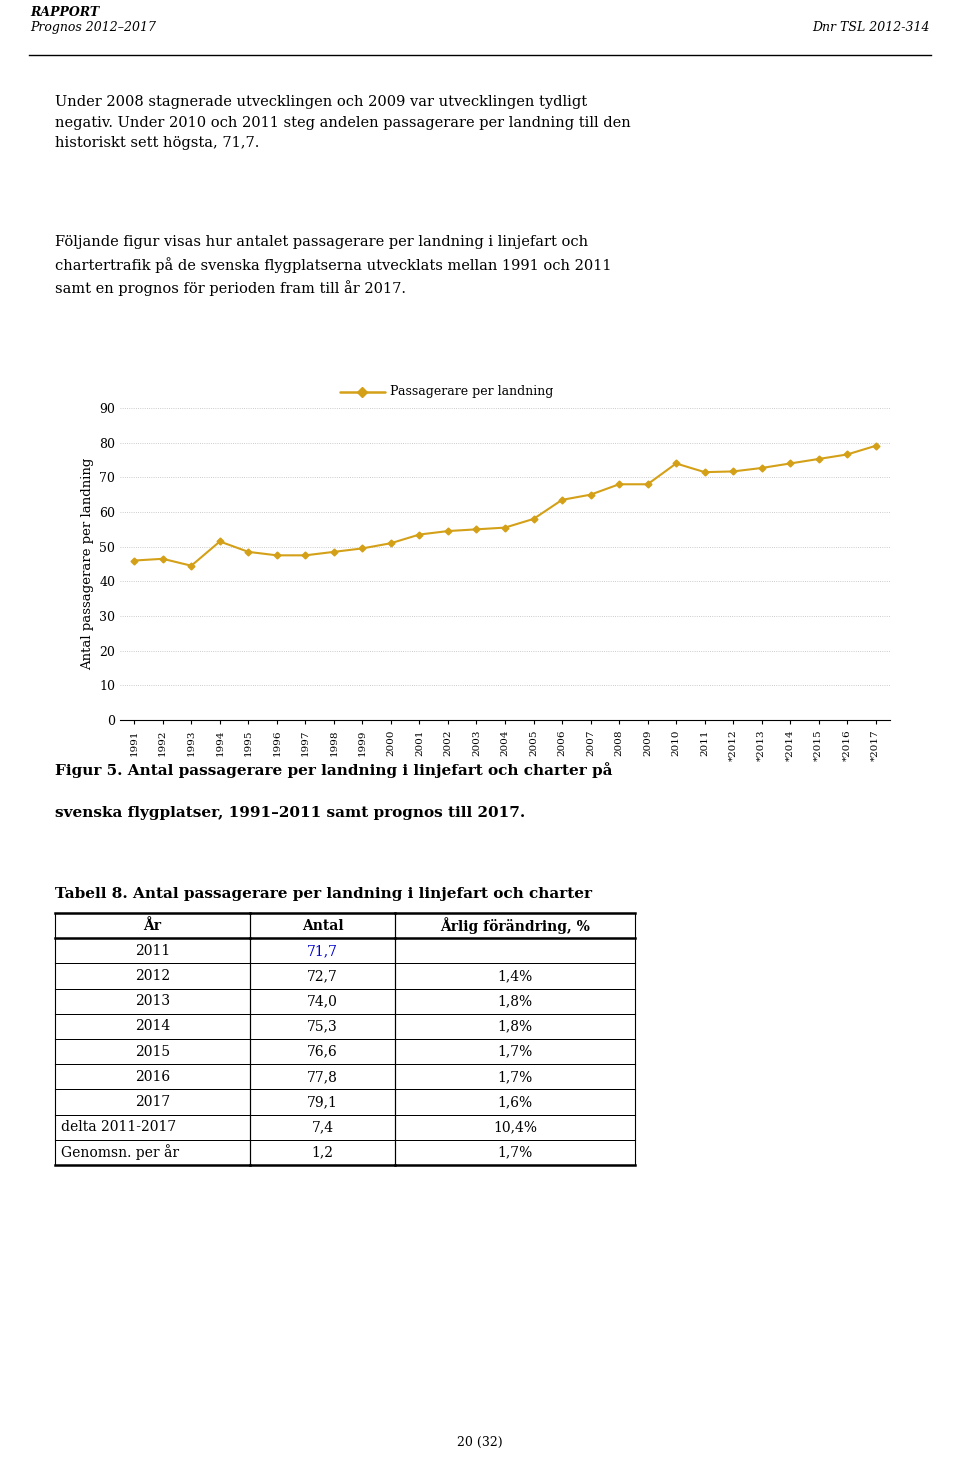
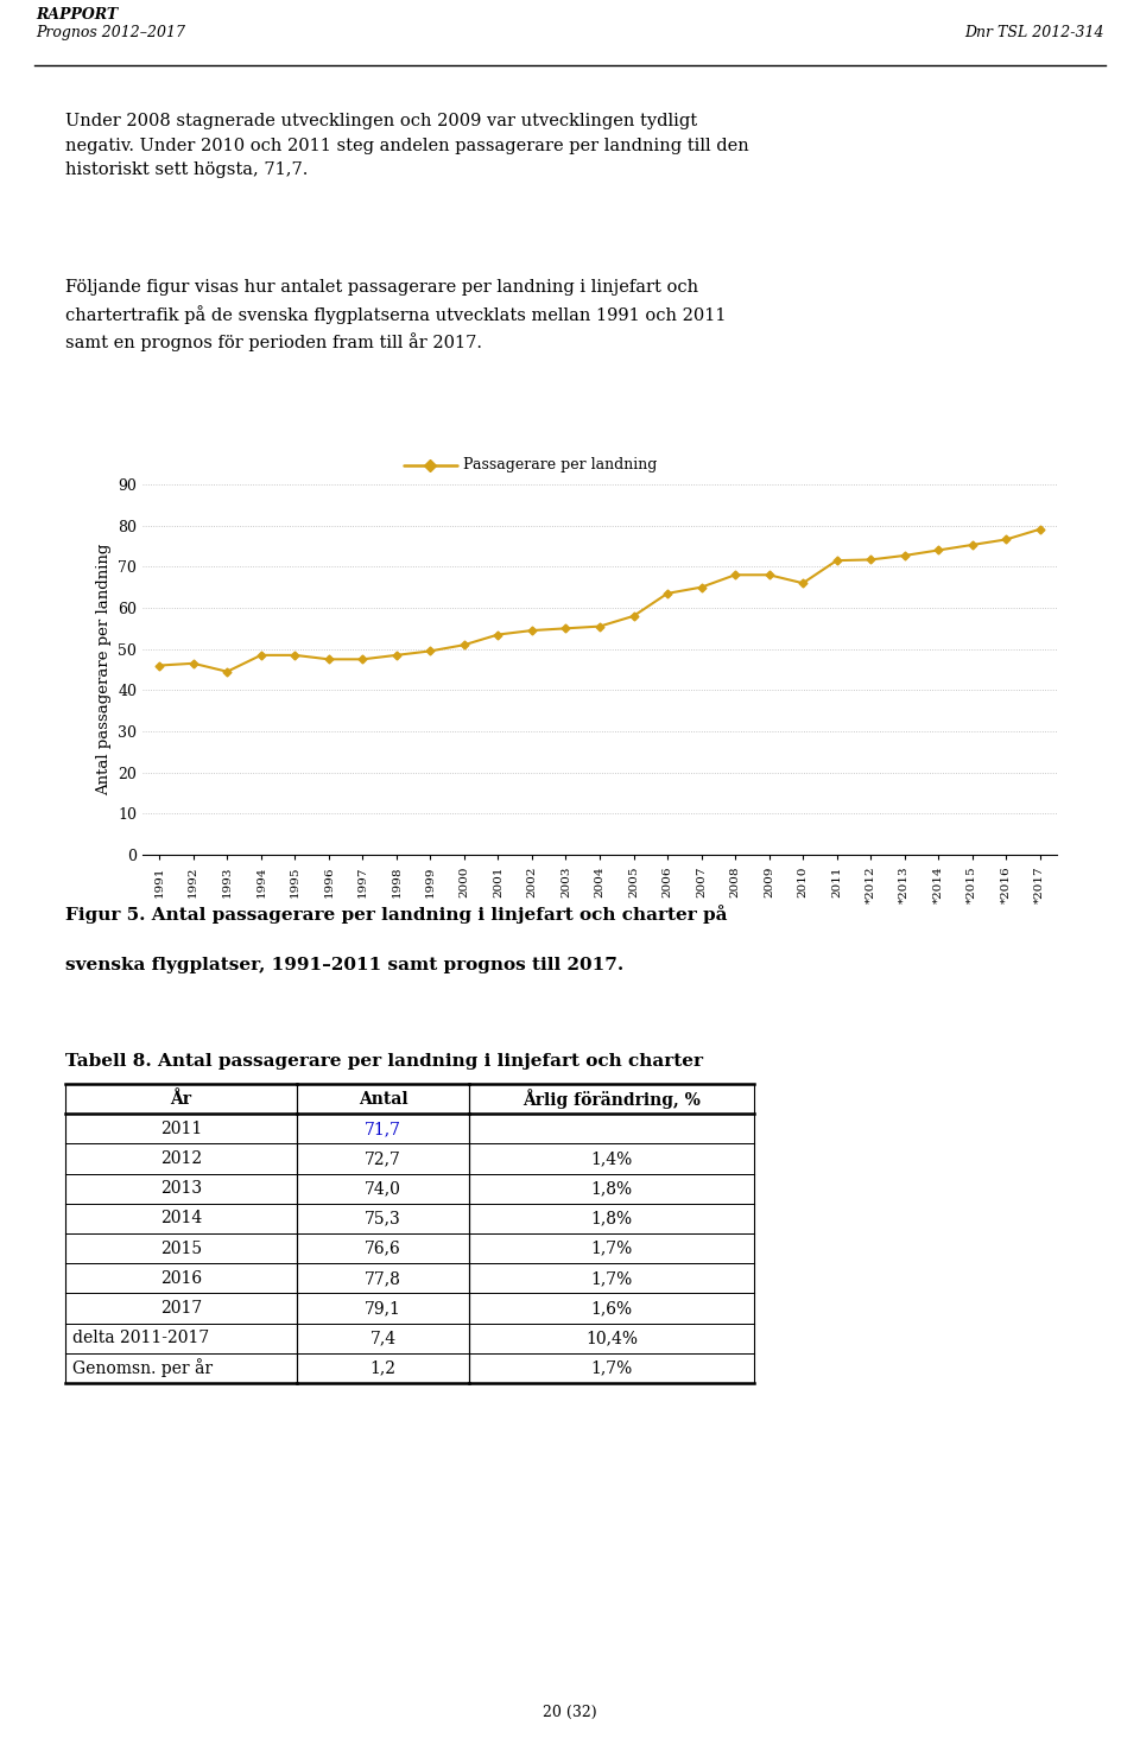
1994: 51.5 -> 48.5
2010: 74.0 -> 66.0
